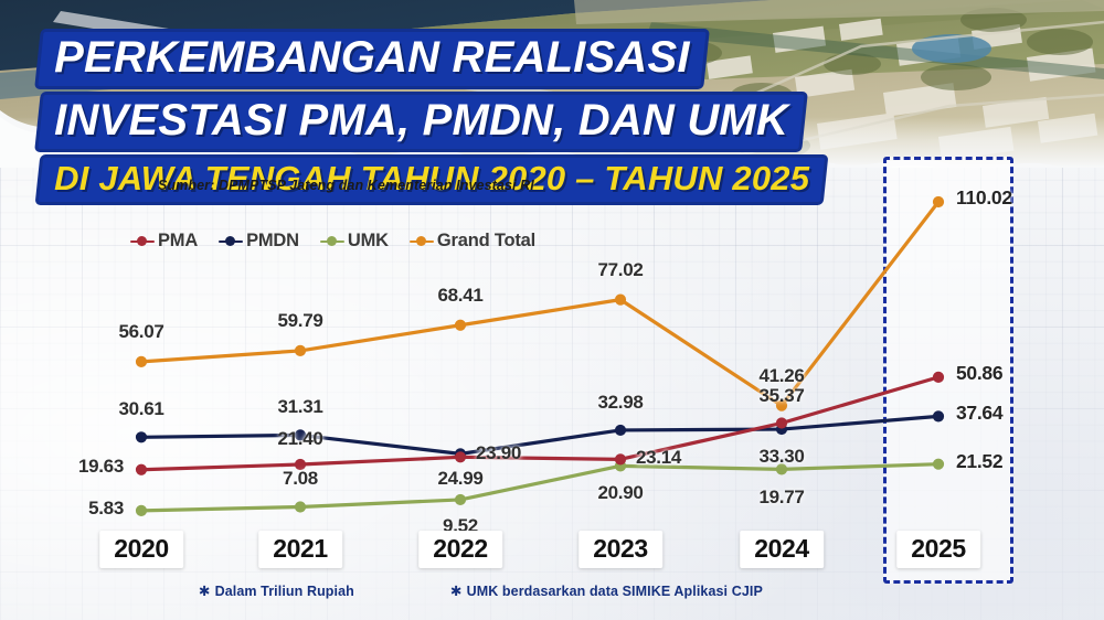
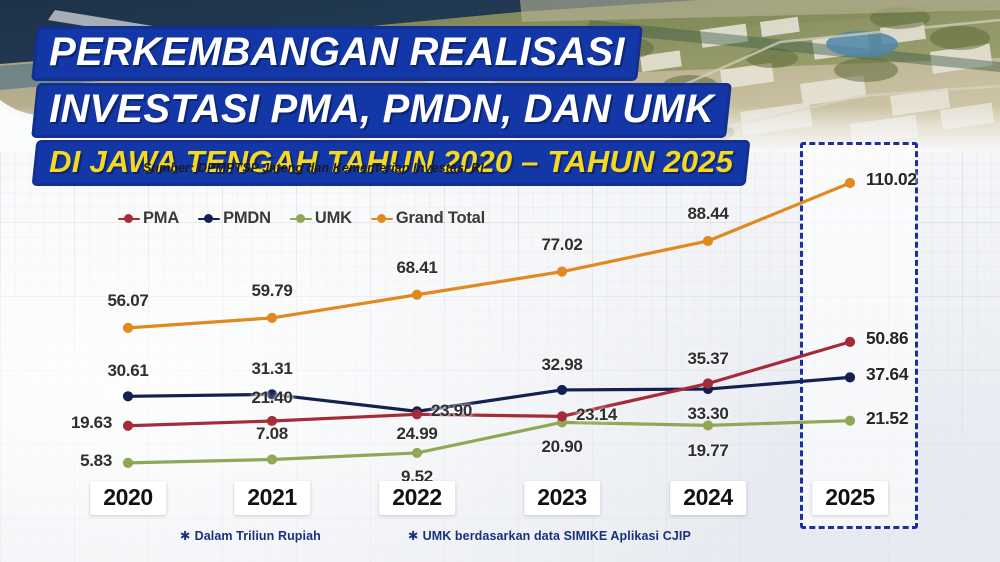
Grand Total/2024: 41.26 -> 88.44
